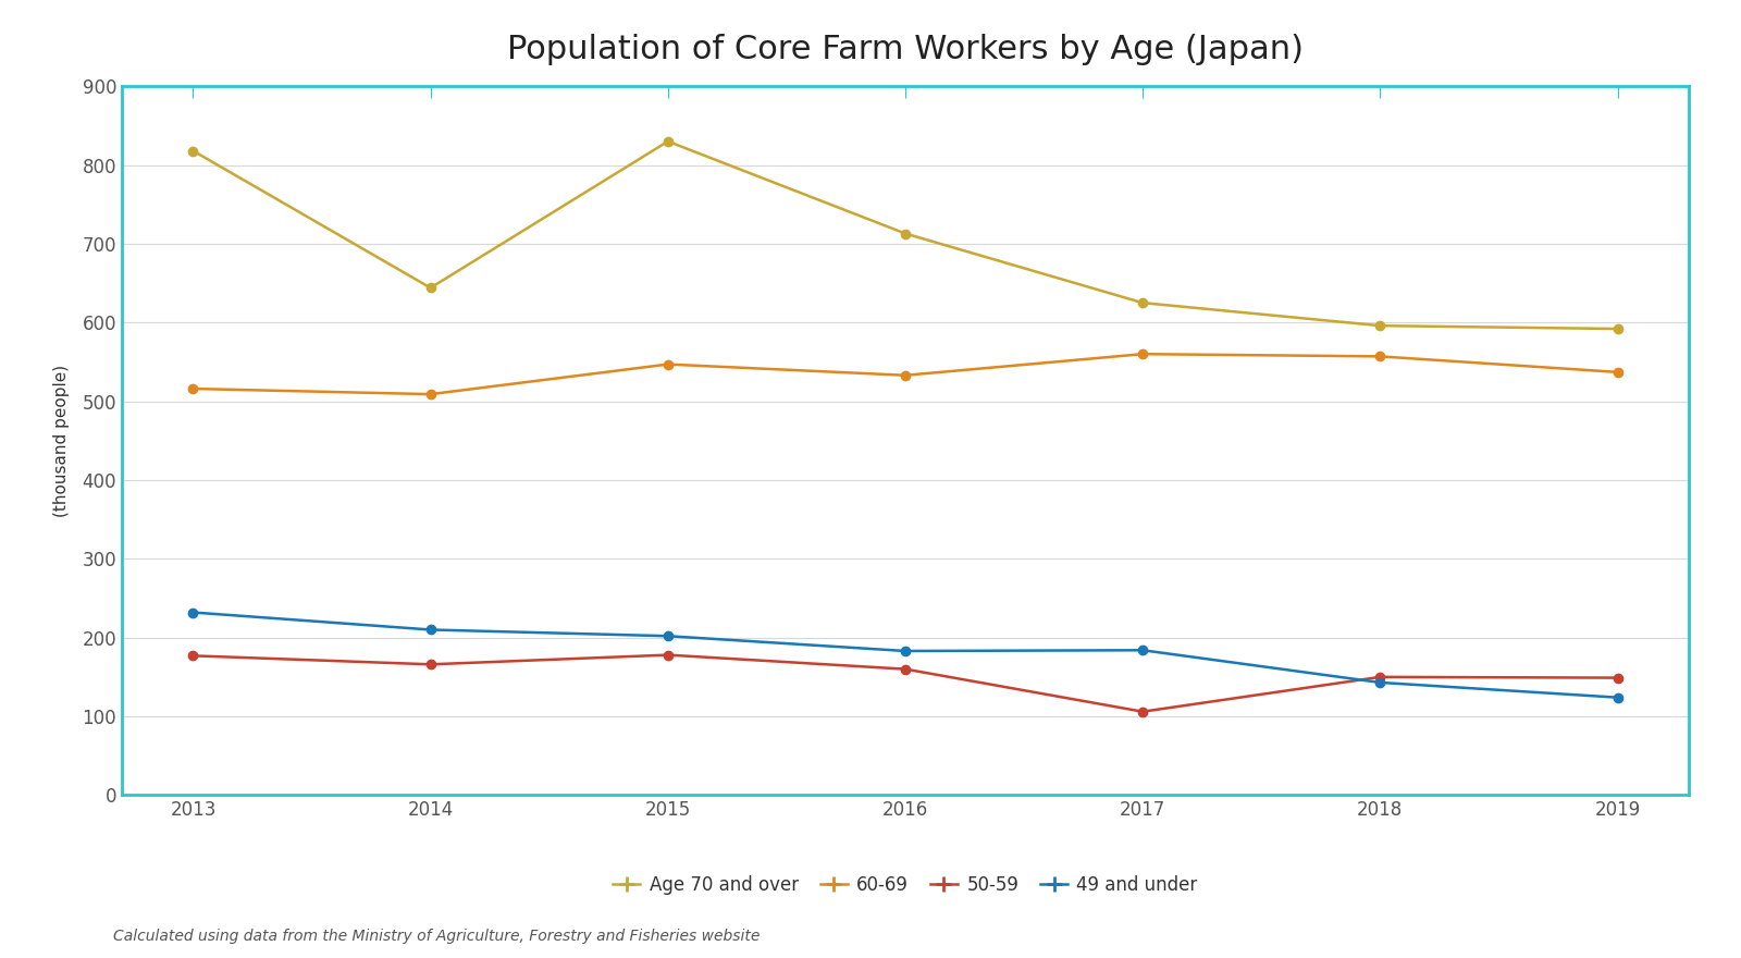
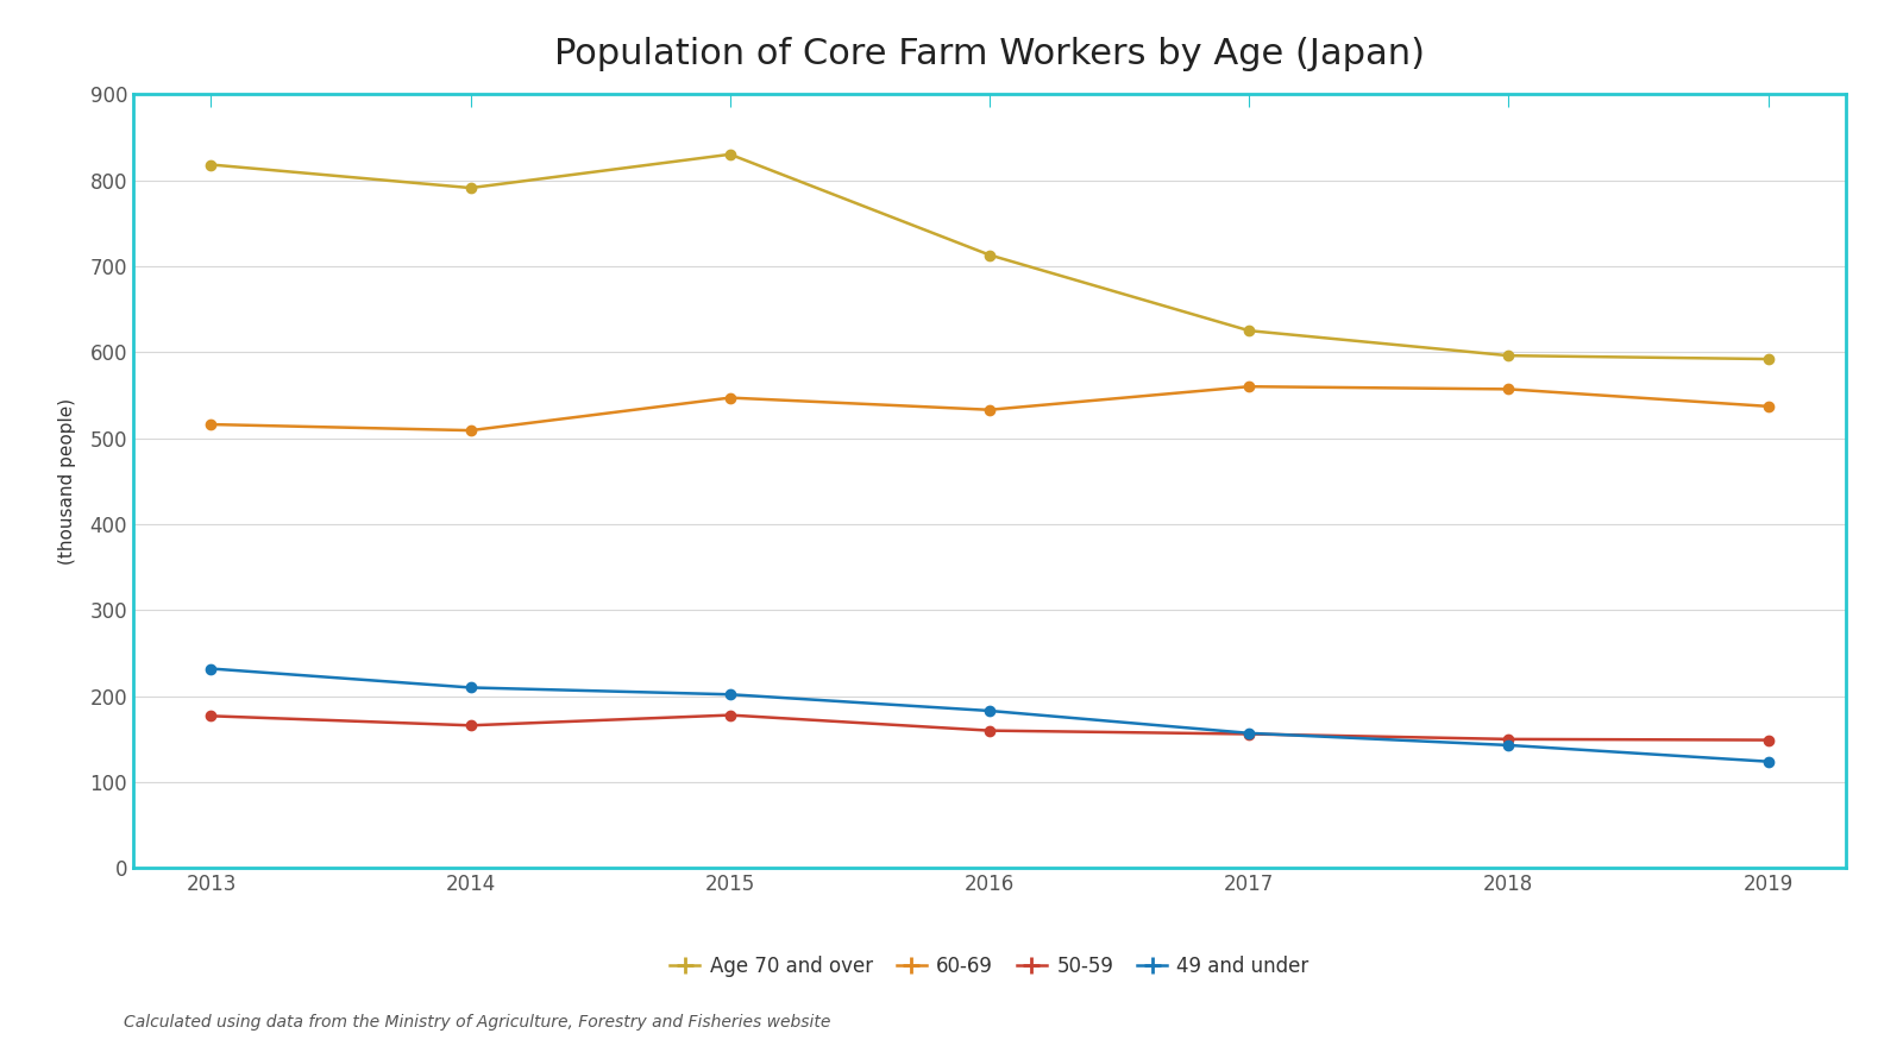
Age 70 and over/2014: 644 -> 791
50-59/2017: 106 -> 156
49 and under/2017: 184 -> 157
